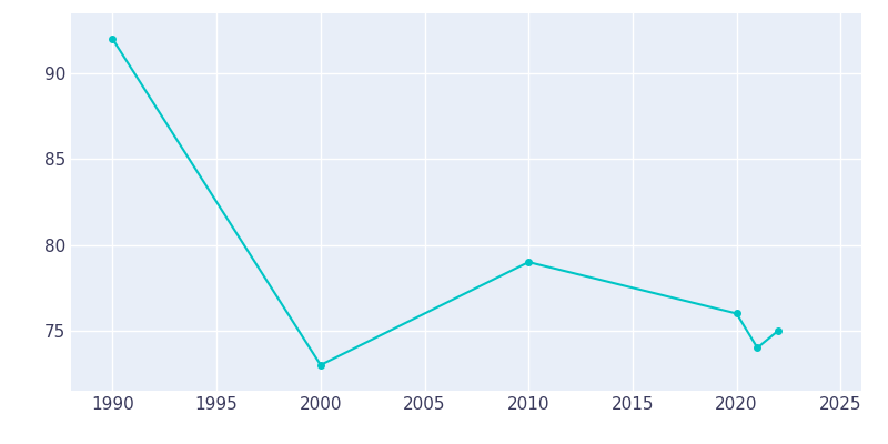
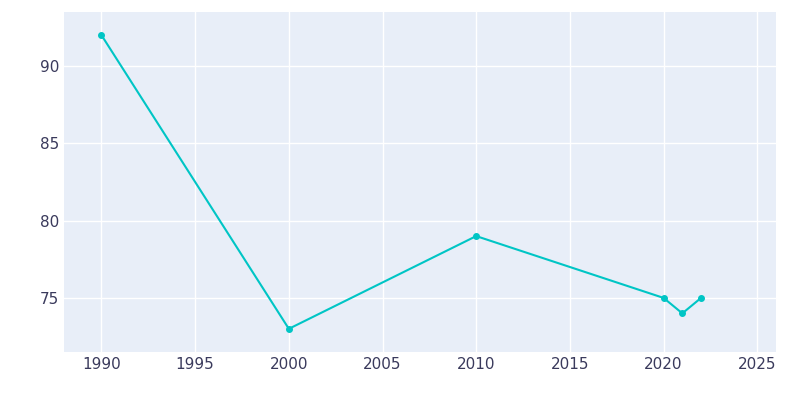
2020: 76 -> 75
